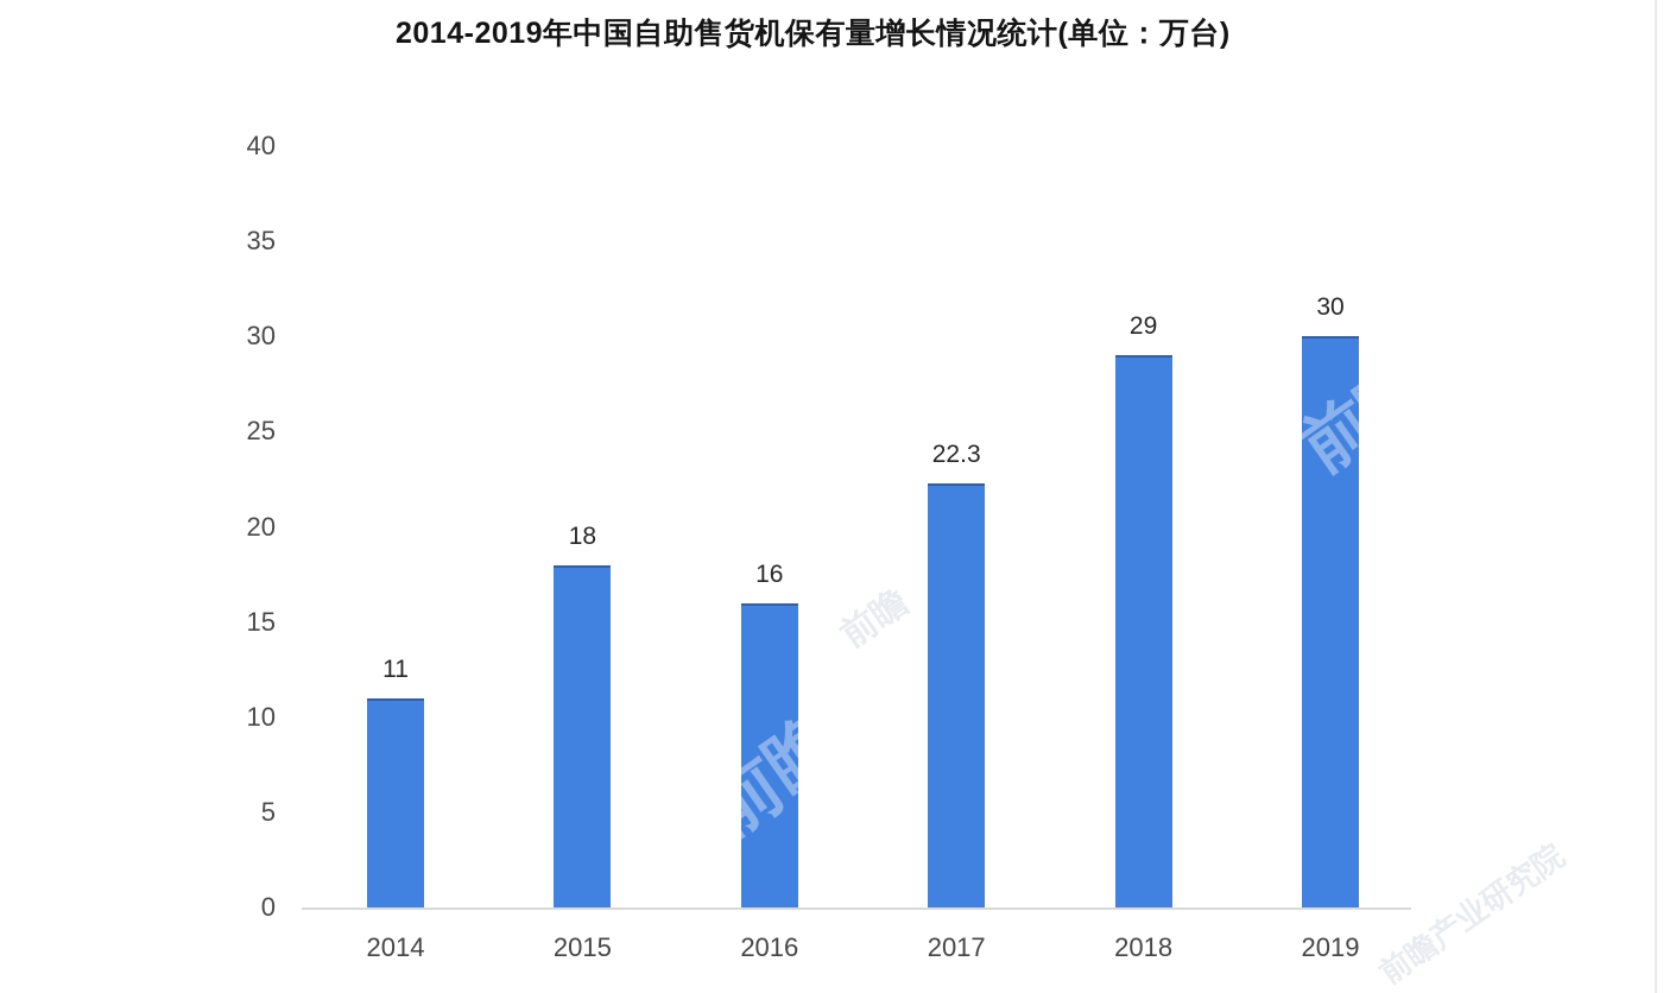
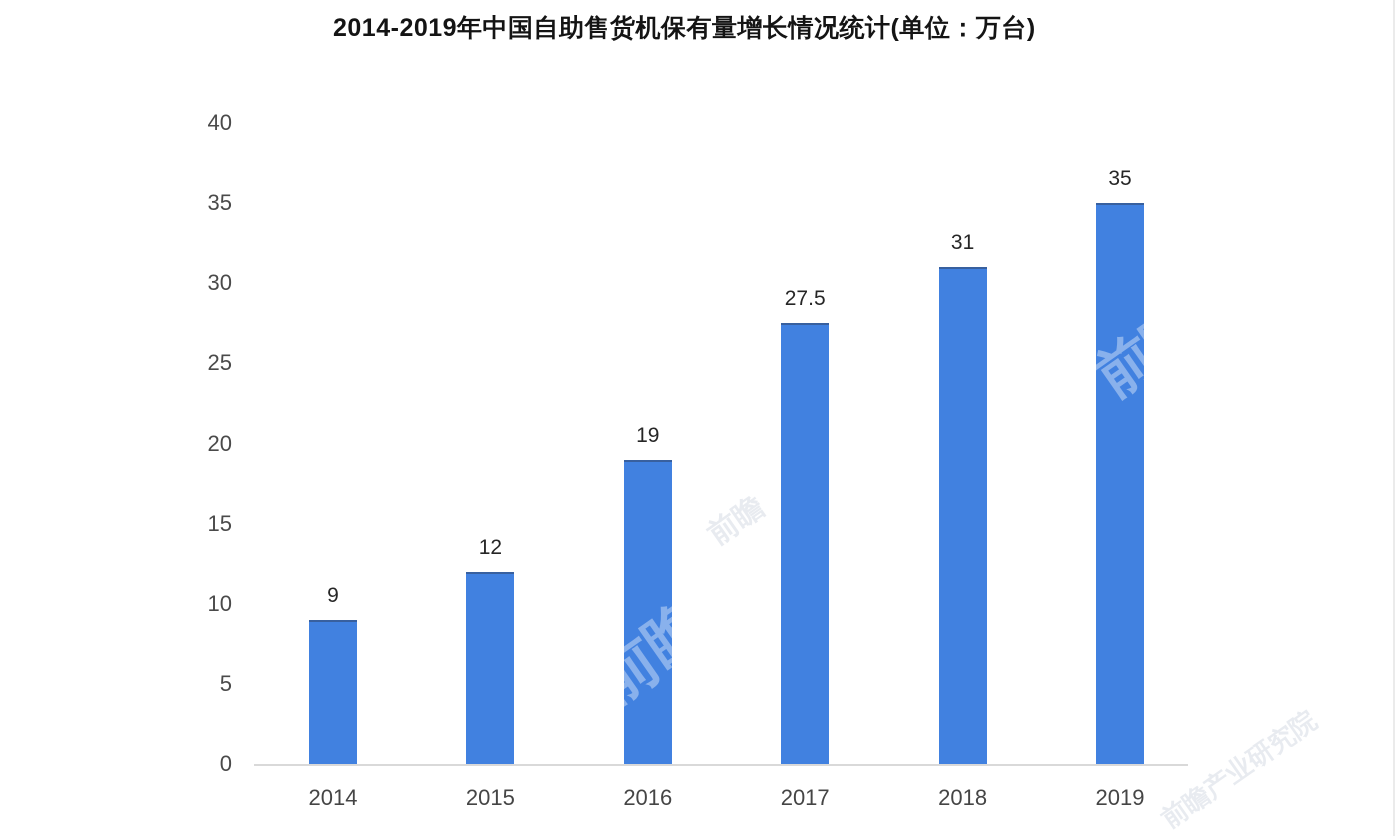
2014: 11 -> 9
2015: 18 -> 12
2016: 16 -> 19
2017: 22.3 -> 27.5
2018: 29 -> 31
2019: 30 -> 35
